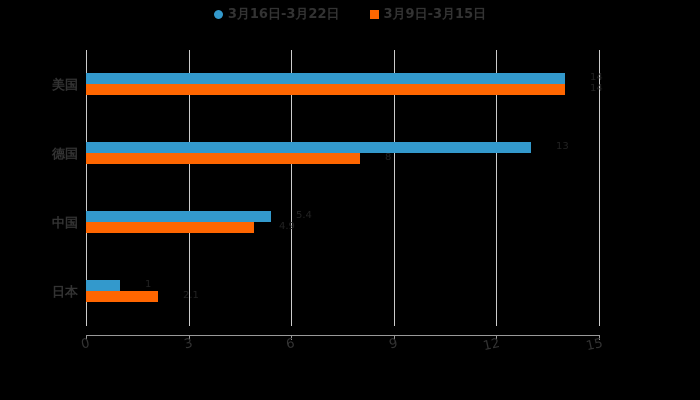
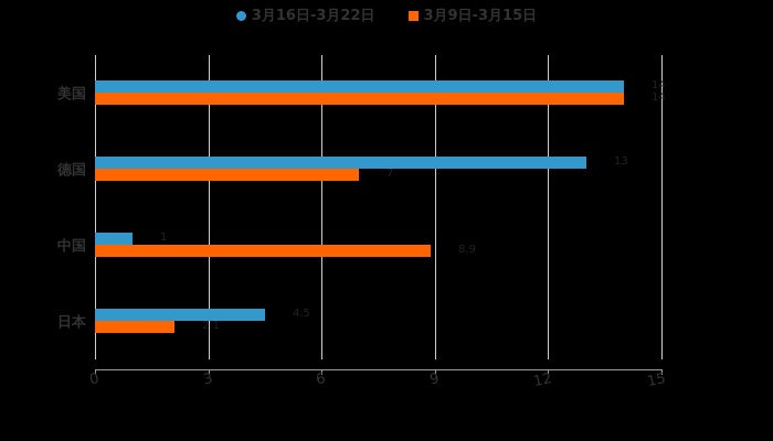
3月9日-3月15日/德国: 8 -> 7
3月16日-3月22日/中国: 5.4 -> 1
3月9日-3月15日/中国: 4.9 -> 8.9
3月16日-3月22日/日本: 1 -> 4.5
